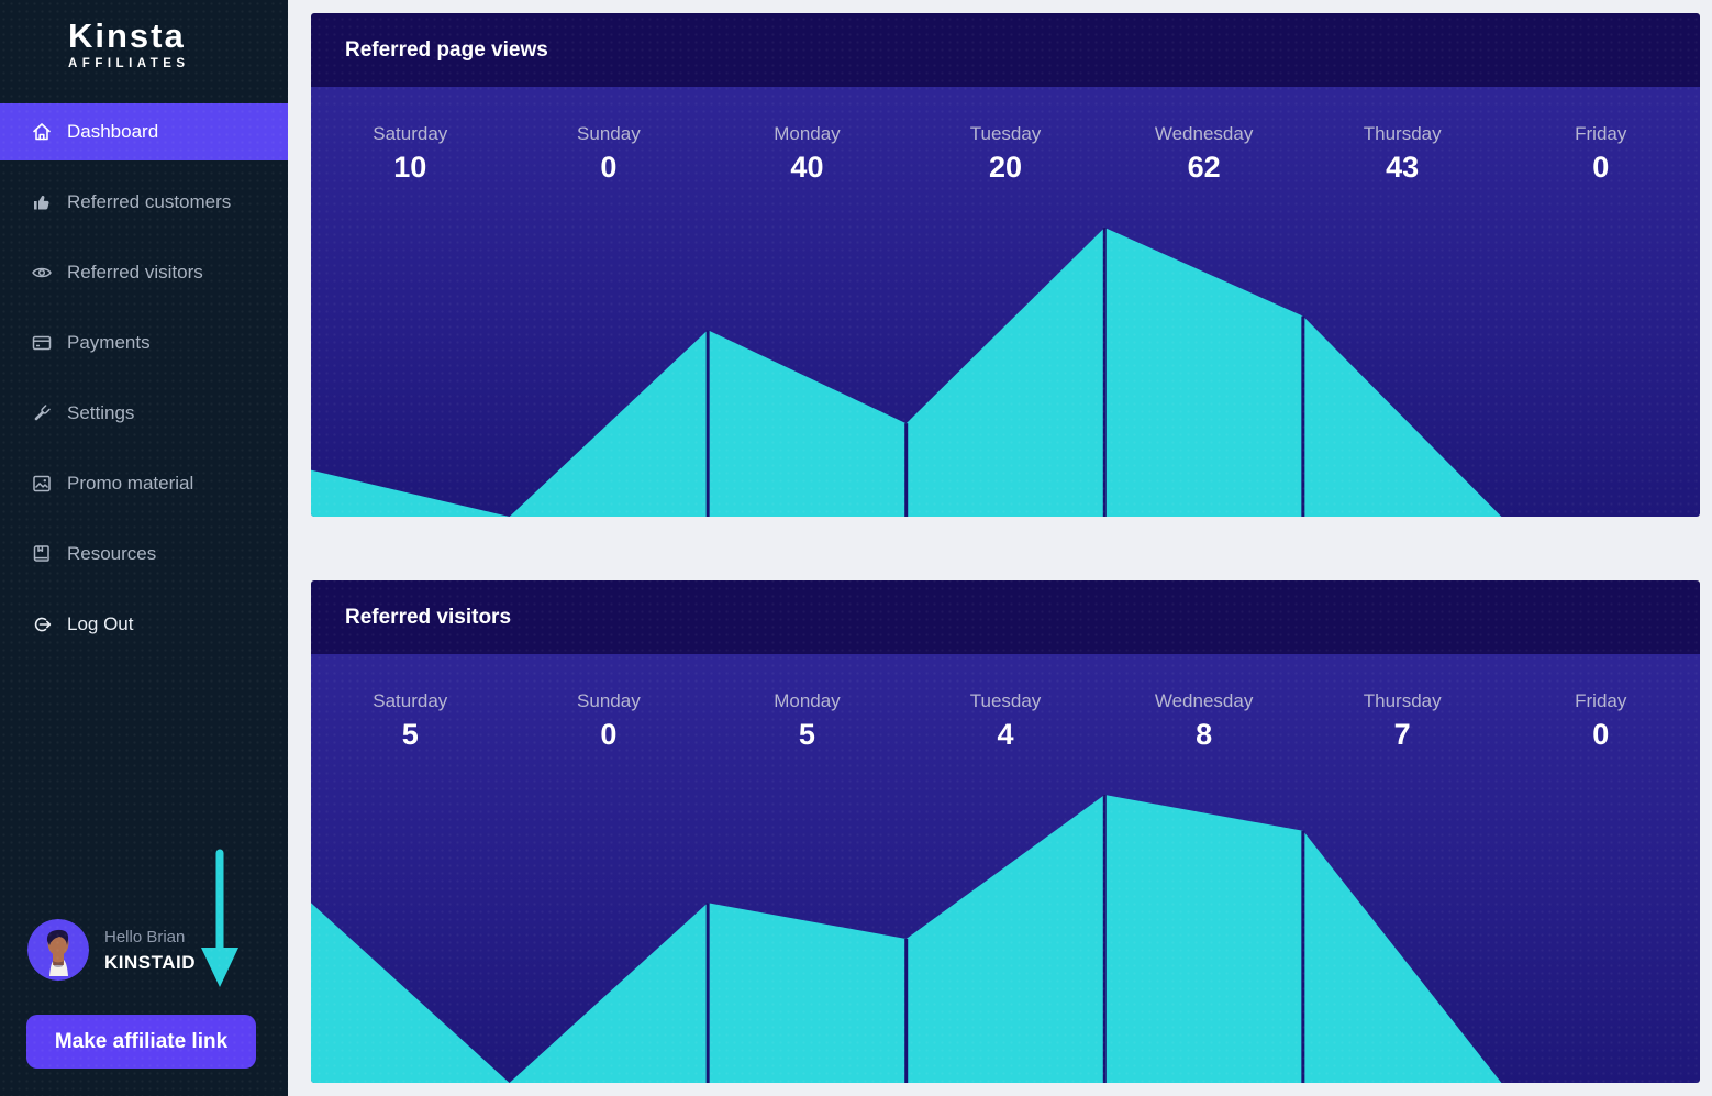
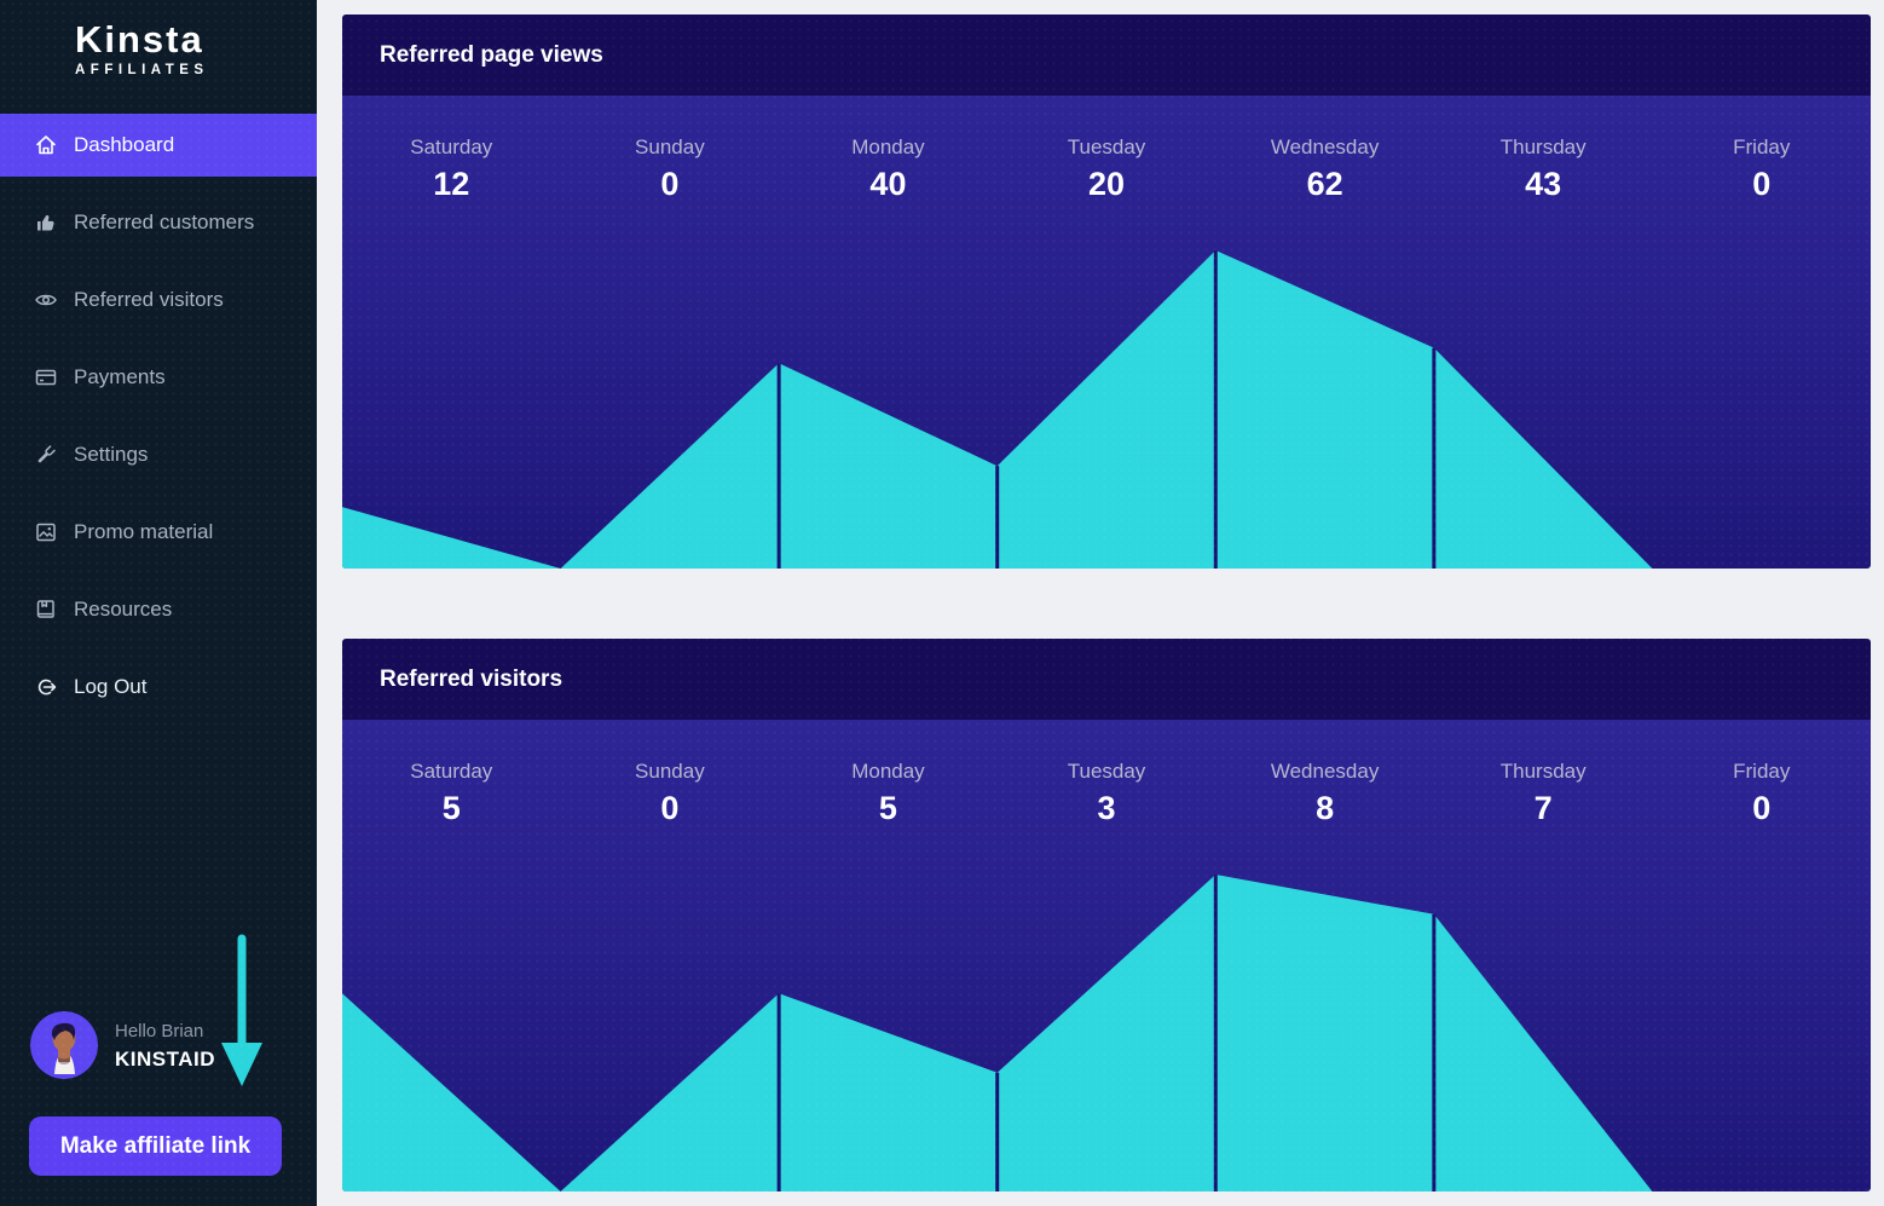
Referred page views/Saturday: 10 -> 12
Referred visitors/Tuesday: 4 -> 3
